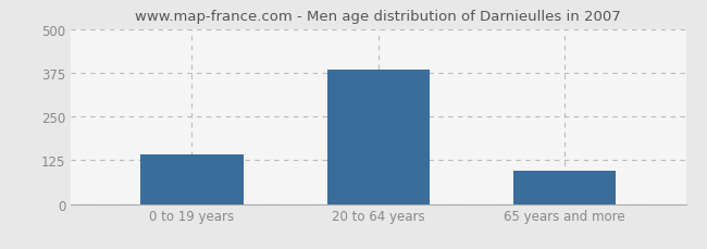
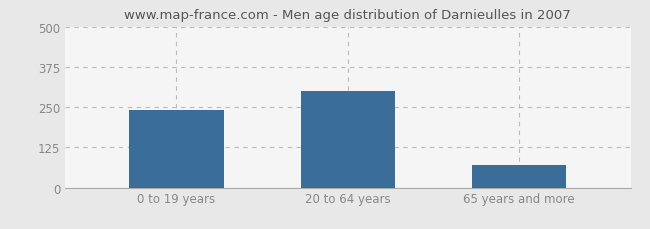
0 to 19 years: 143 -> 240
20 to 64 years: 383 -> 300
65 years and more: 95 -> 70
